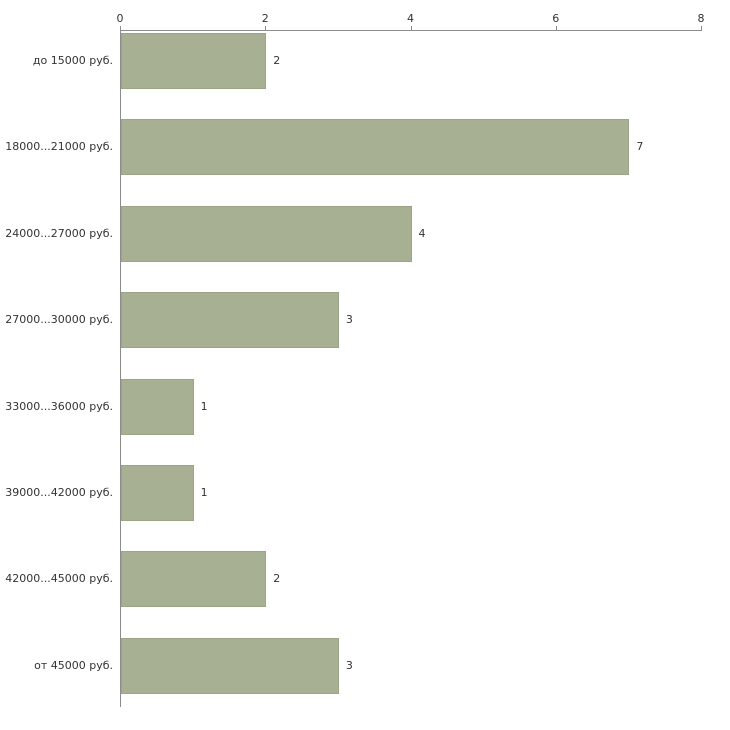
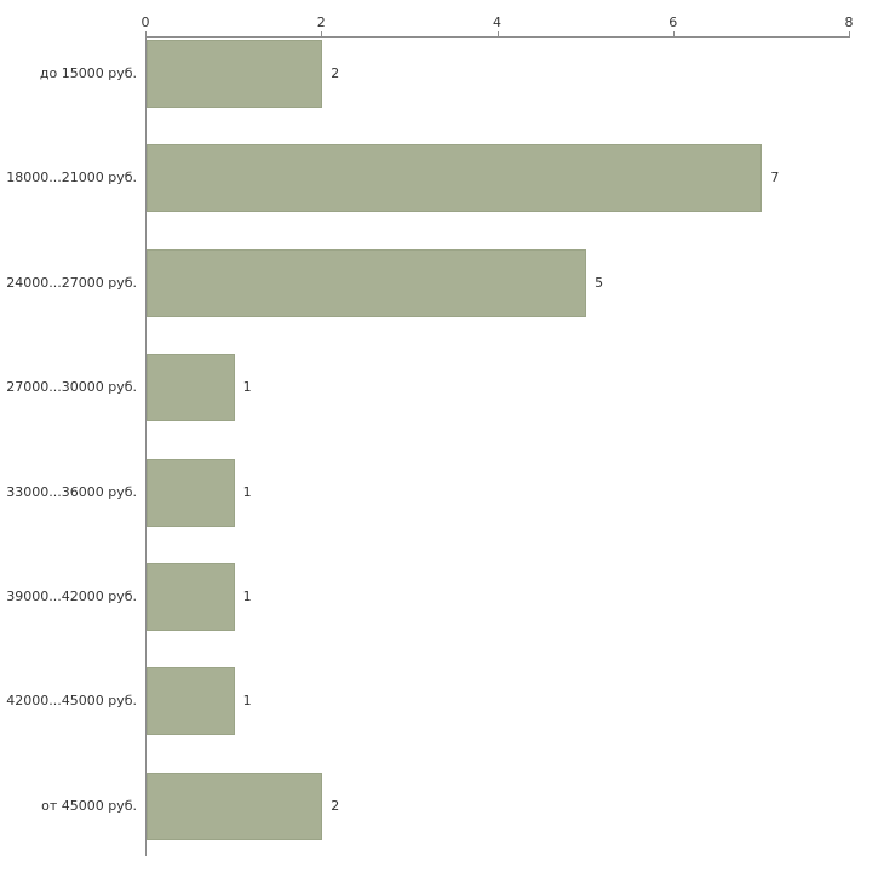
24000...27000 руб.: 4 -> 5
27000...30000 руб.: 3 -> 1
42000...45000 руб.: 2 -> 1
от 45000 руб.: 3 -> 2
